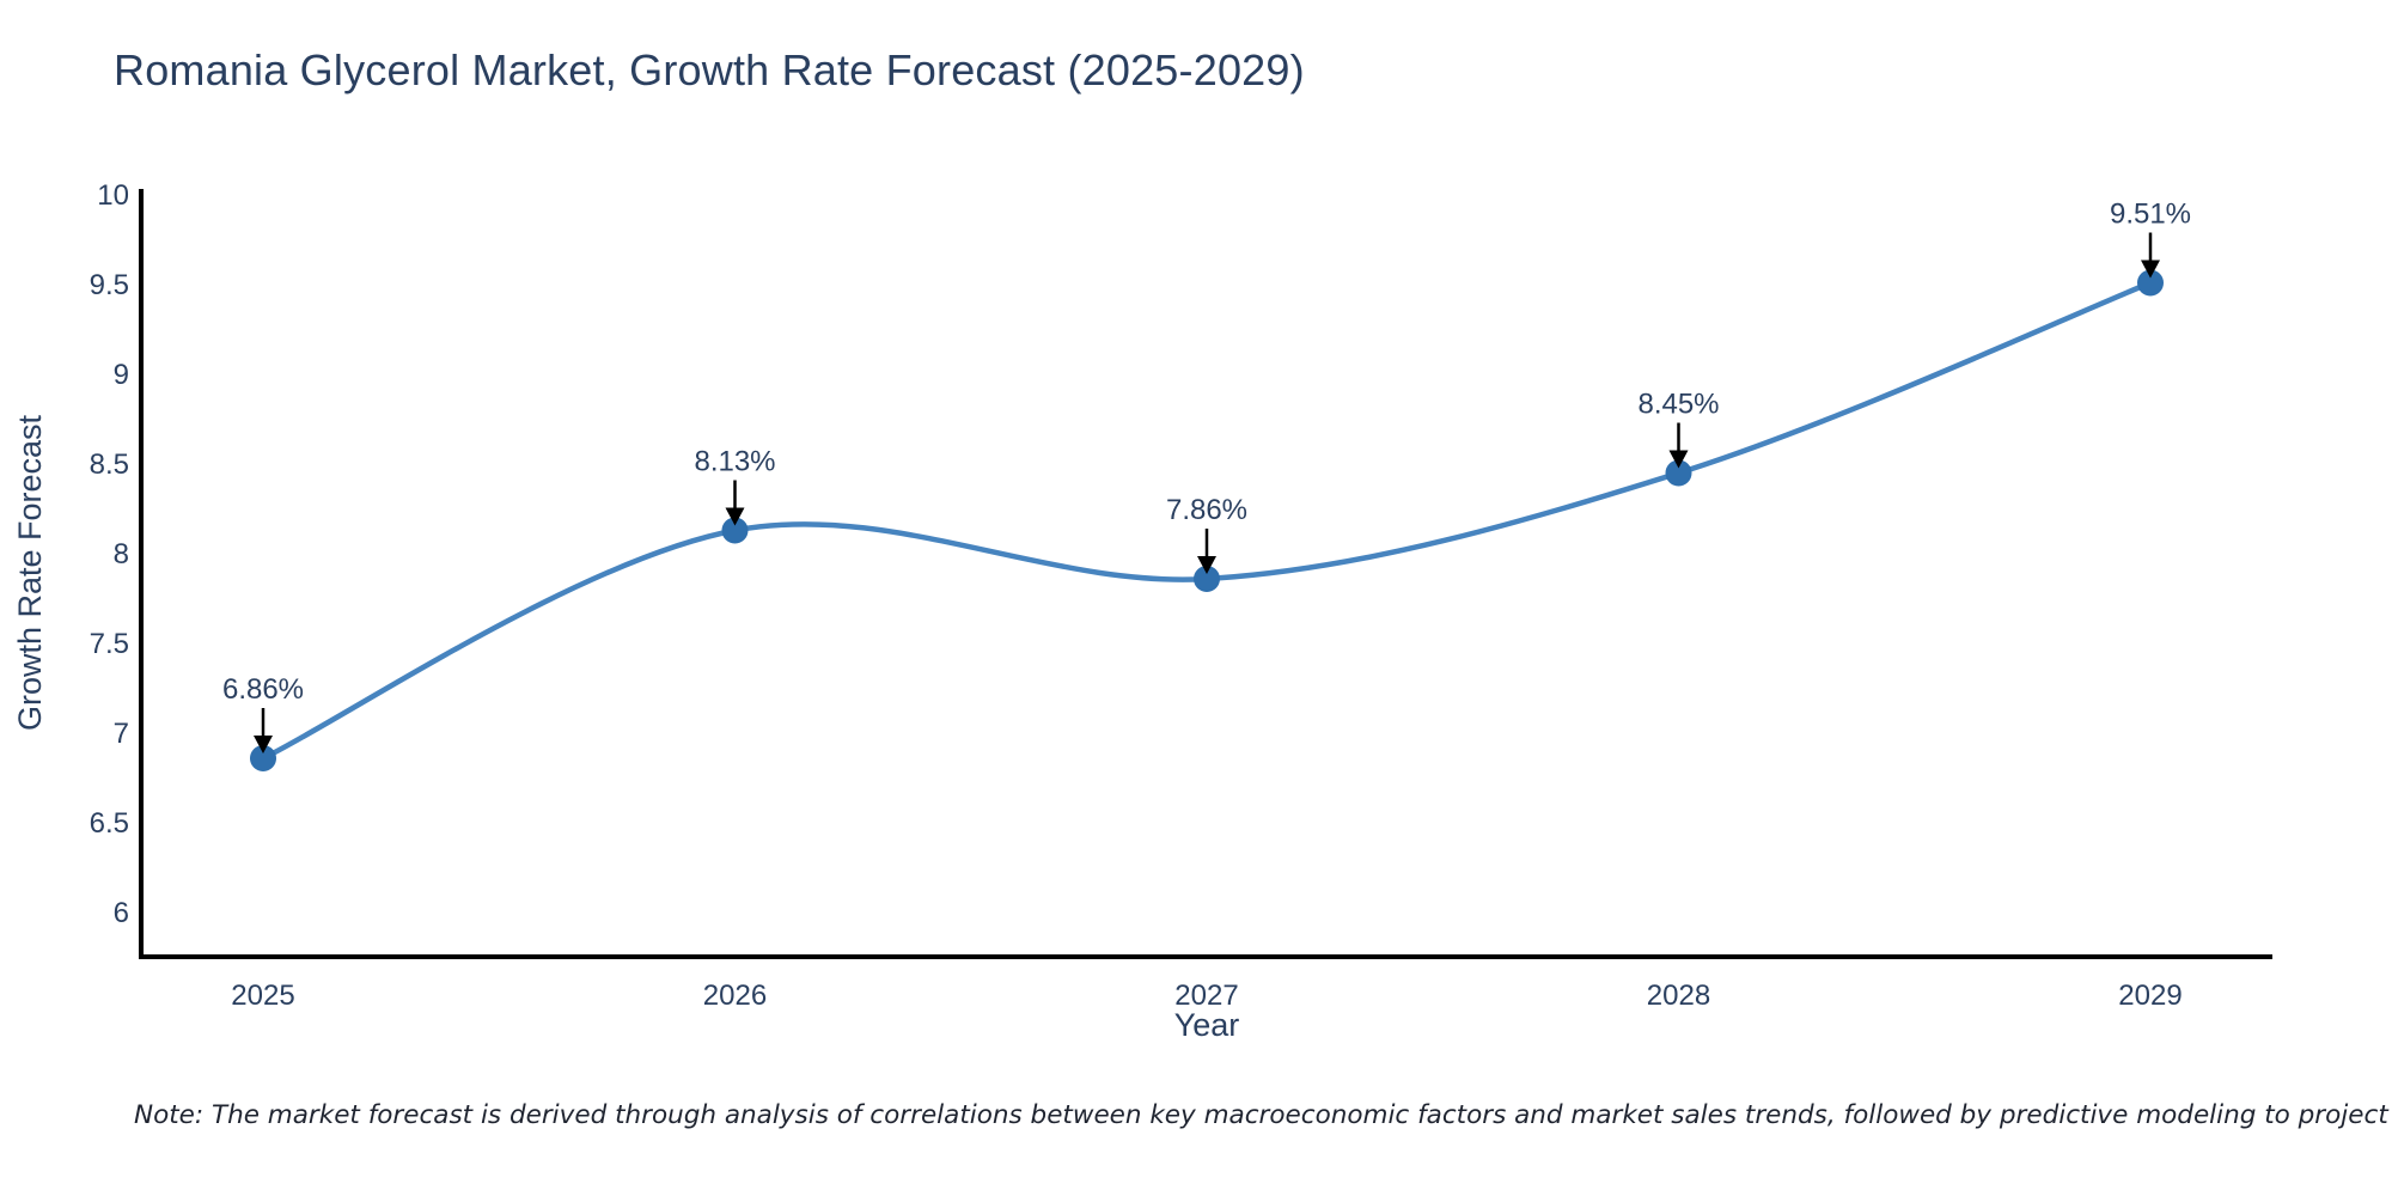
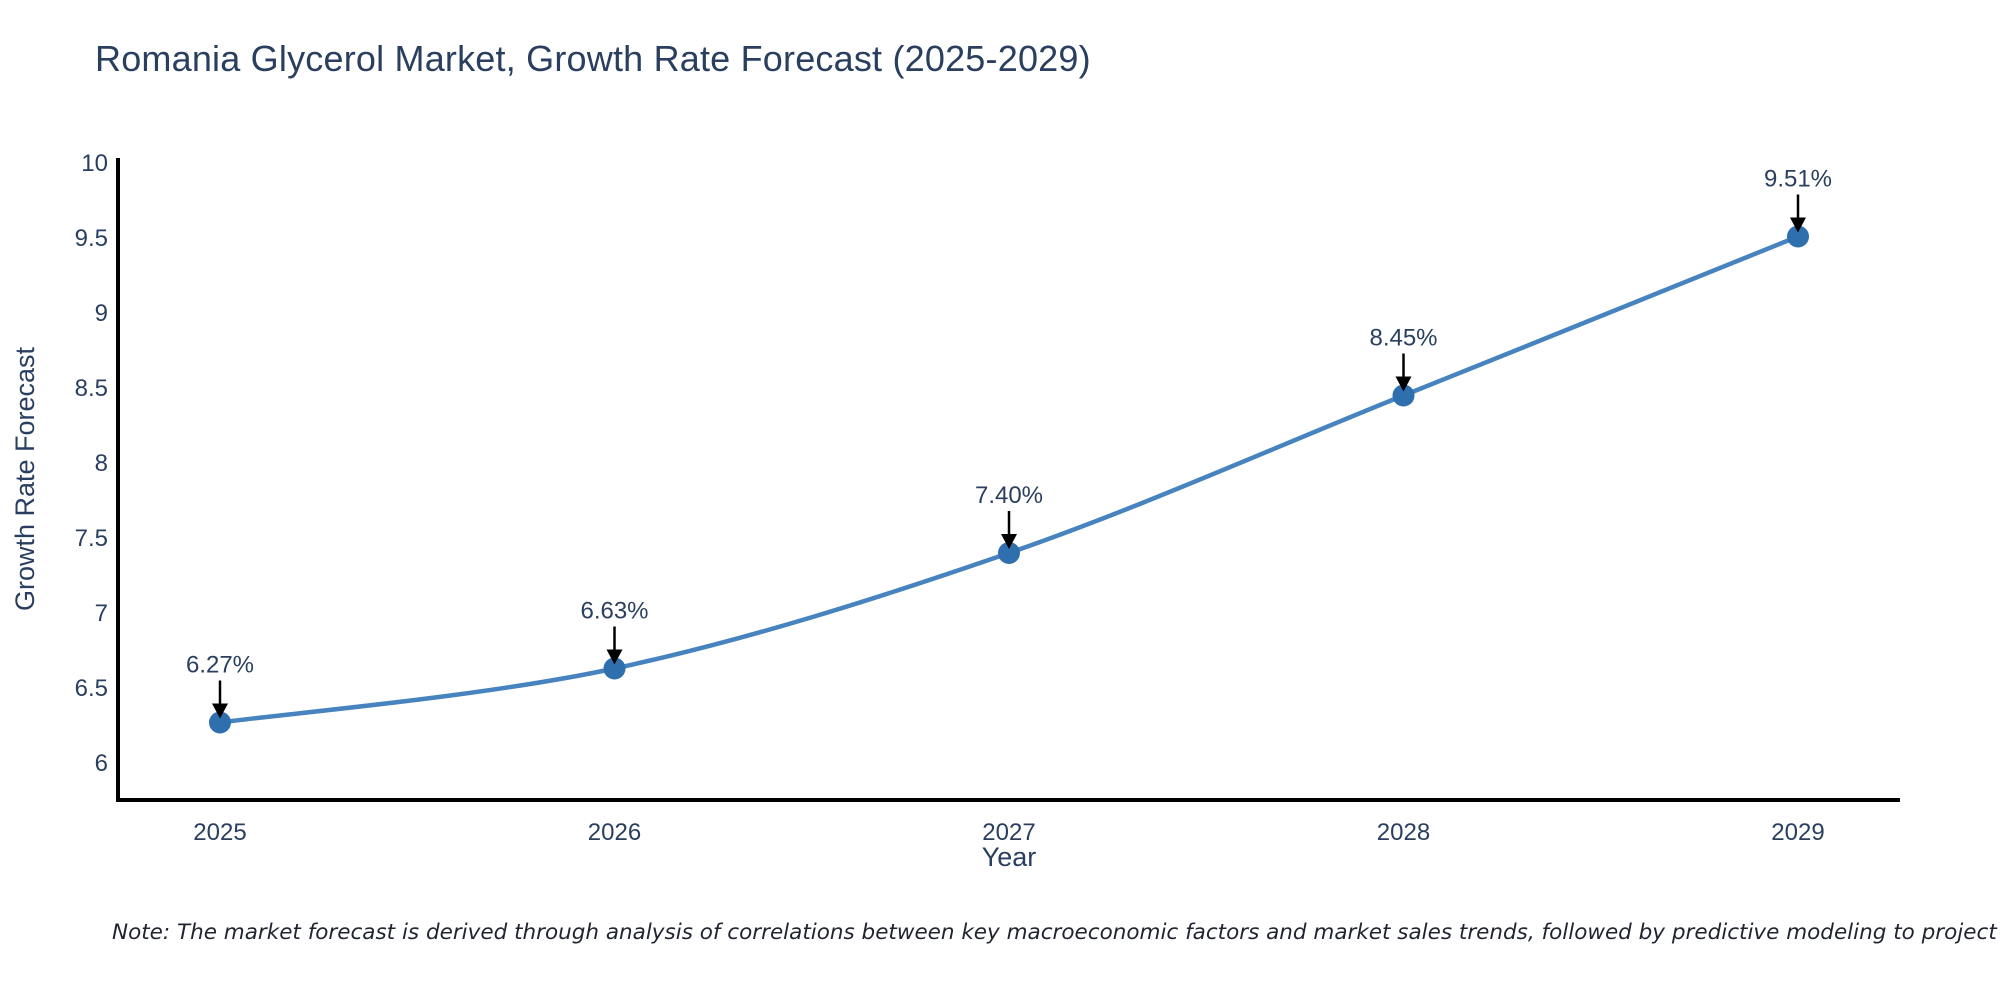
2025: 6.86% -> 6.27%
2026: 8.13% -> 6.63%
2027: 7.86% -> 7.40%
